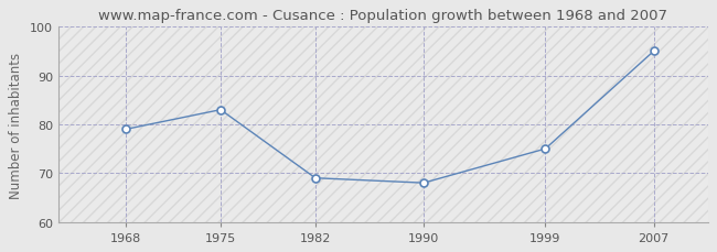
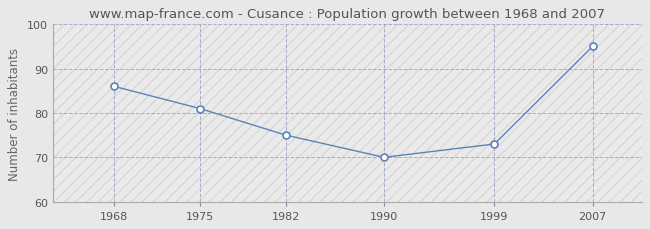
1968: 79 -> 86
1975: 83 -> 81
1982: 69 -> 75
1990: 68 -> 70
1999: 75 -> 73
